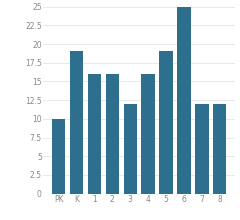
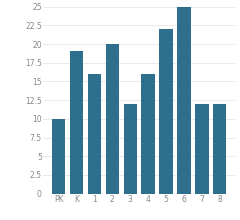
2: 16 -> 20
5: 19 -> 22
